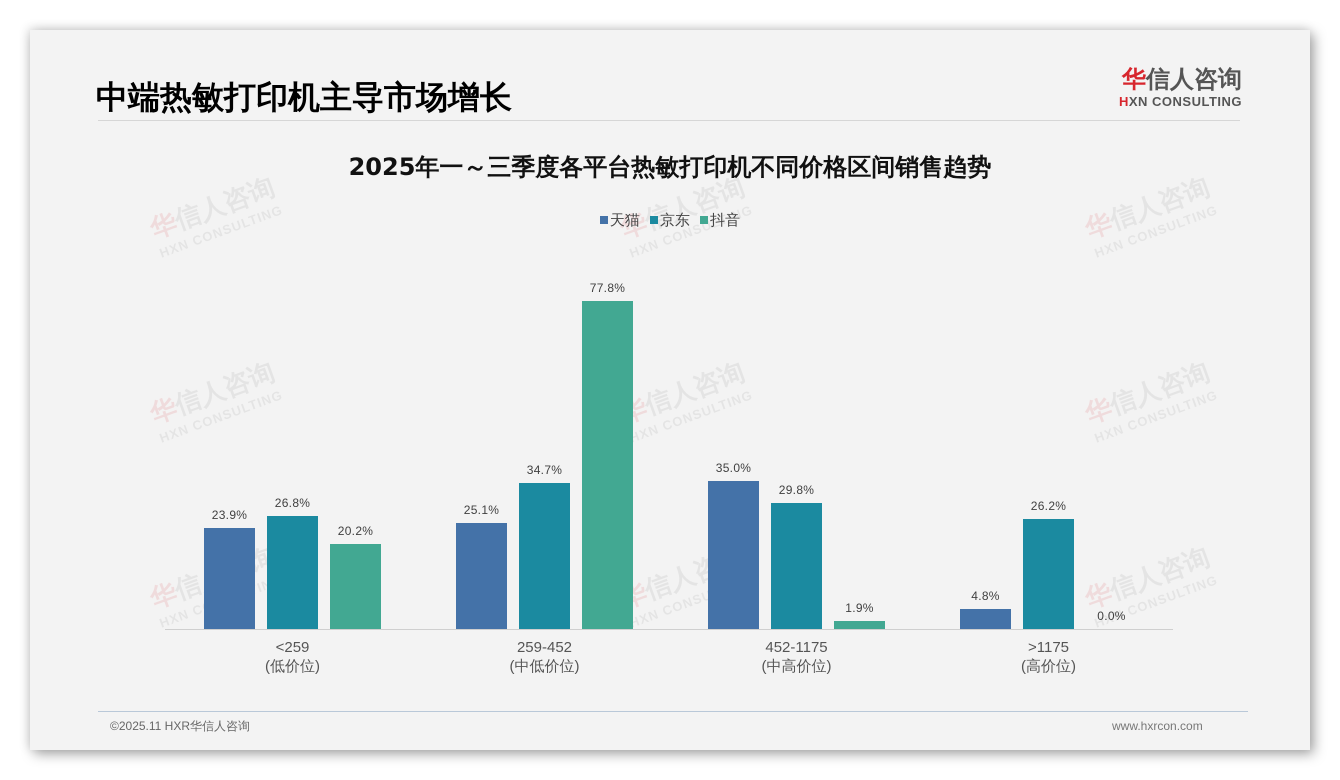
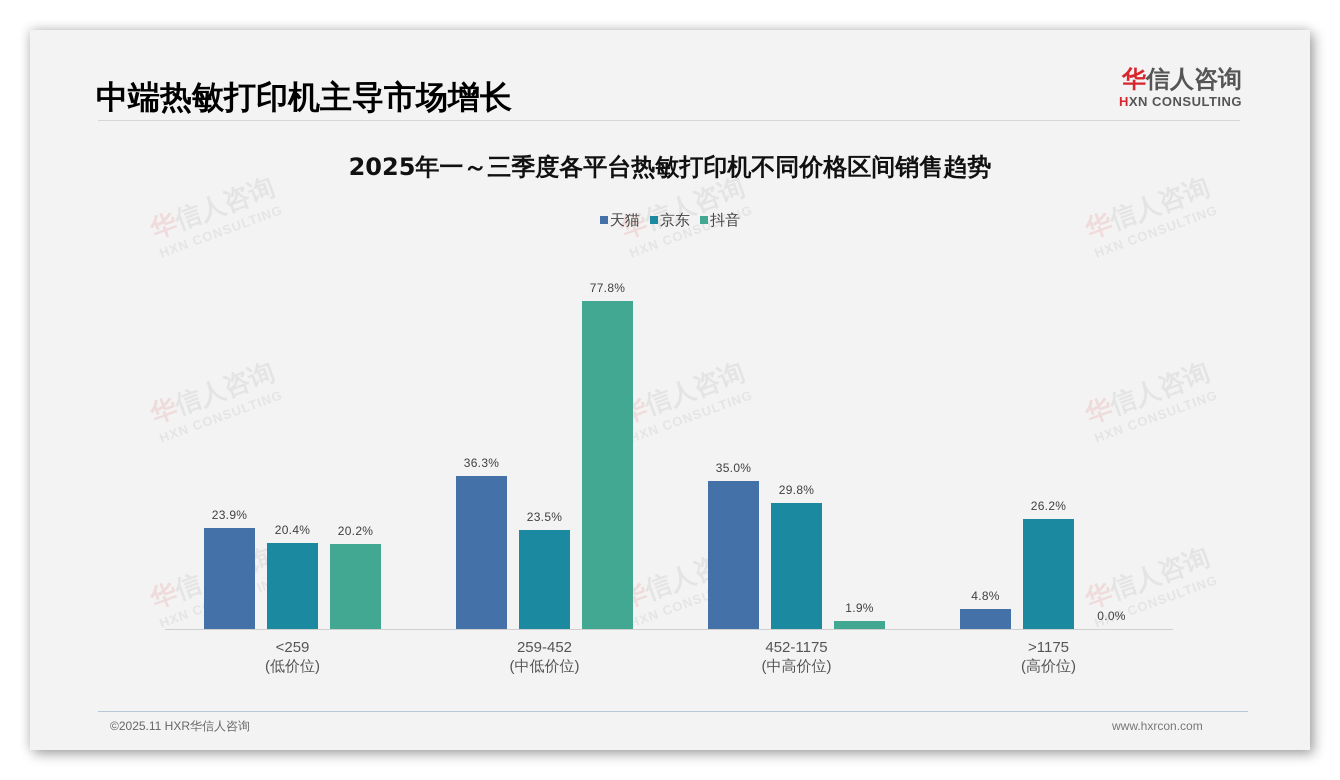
京东/<259 (低价位): 26.8% -> 20.4%
天猫/259-452 (中低价位): 25.1% -> 36.3%
京东/259-452 (中低价位): 34.7% -> 23.5%
